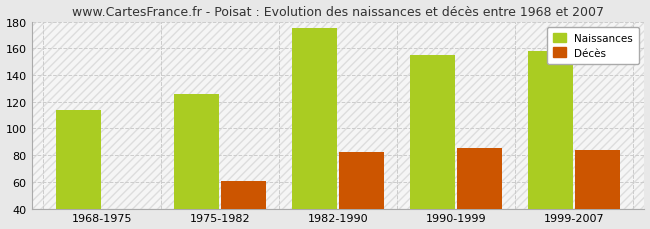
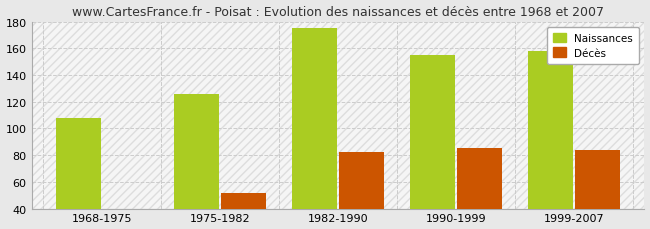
Naissances/1968-1975: 114 -> 108
Décès/1975-1982: 61 -> 52
